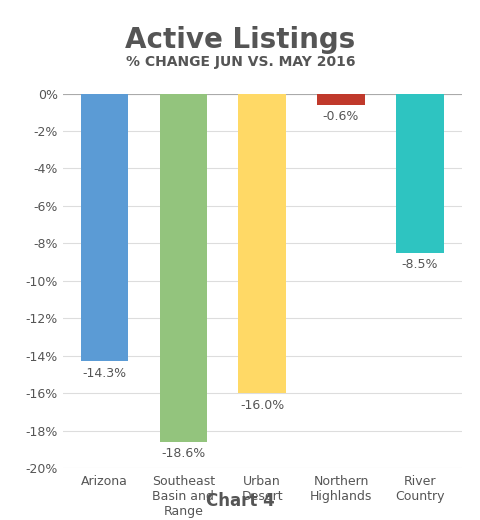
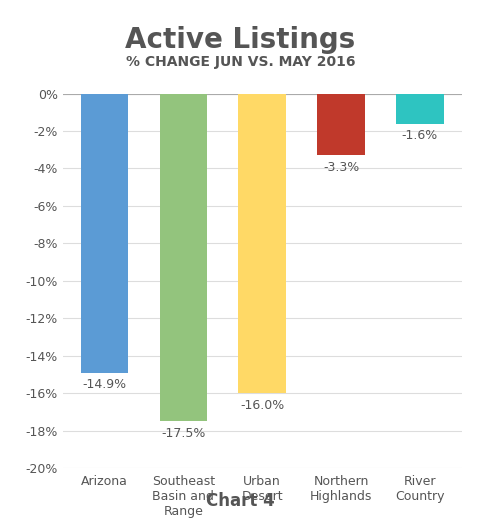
Arizona: -14.3% -> -14.9%
Southeast Basin and Range: -18.6% -> -17.5%
Northern Highlands: -0.6% -> -3.3%
River Country: -8.5% -> -1.6%
